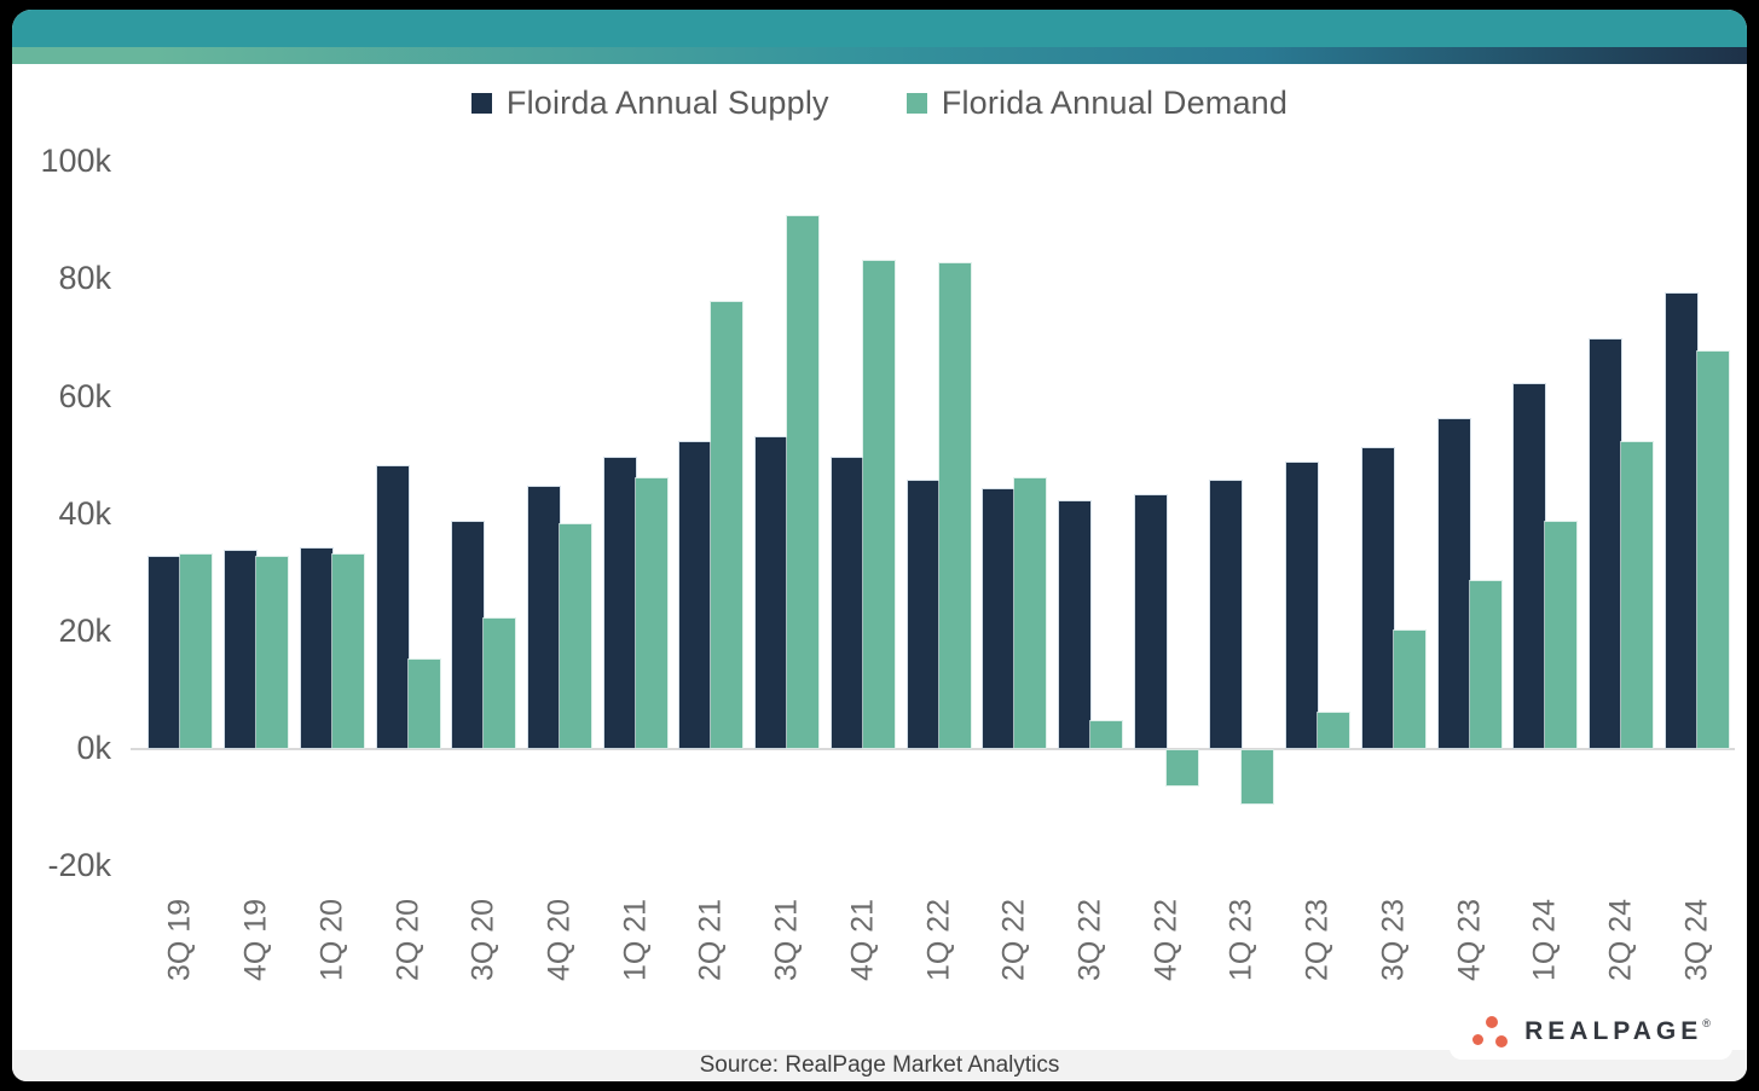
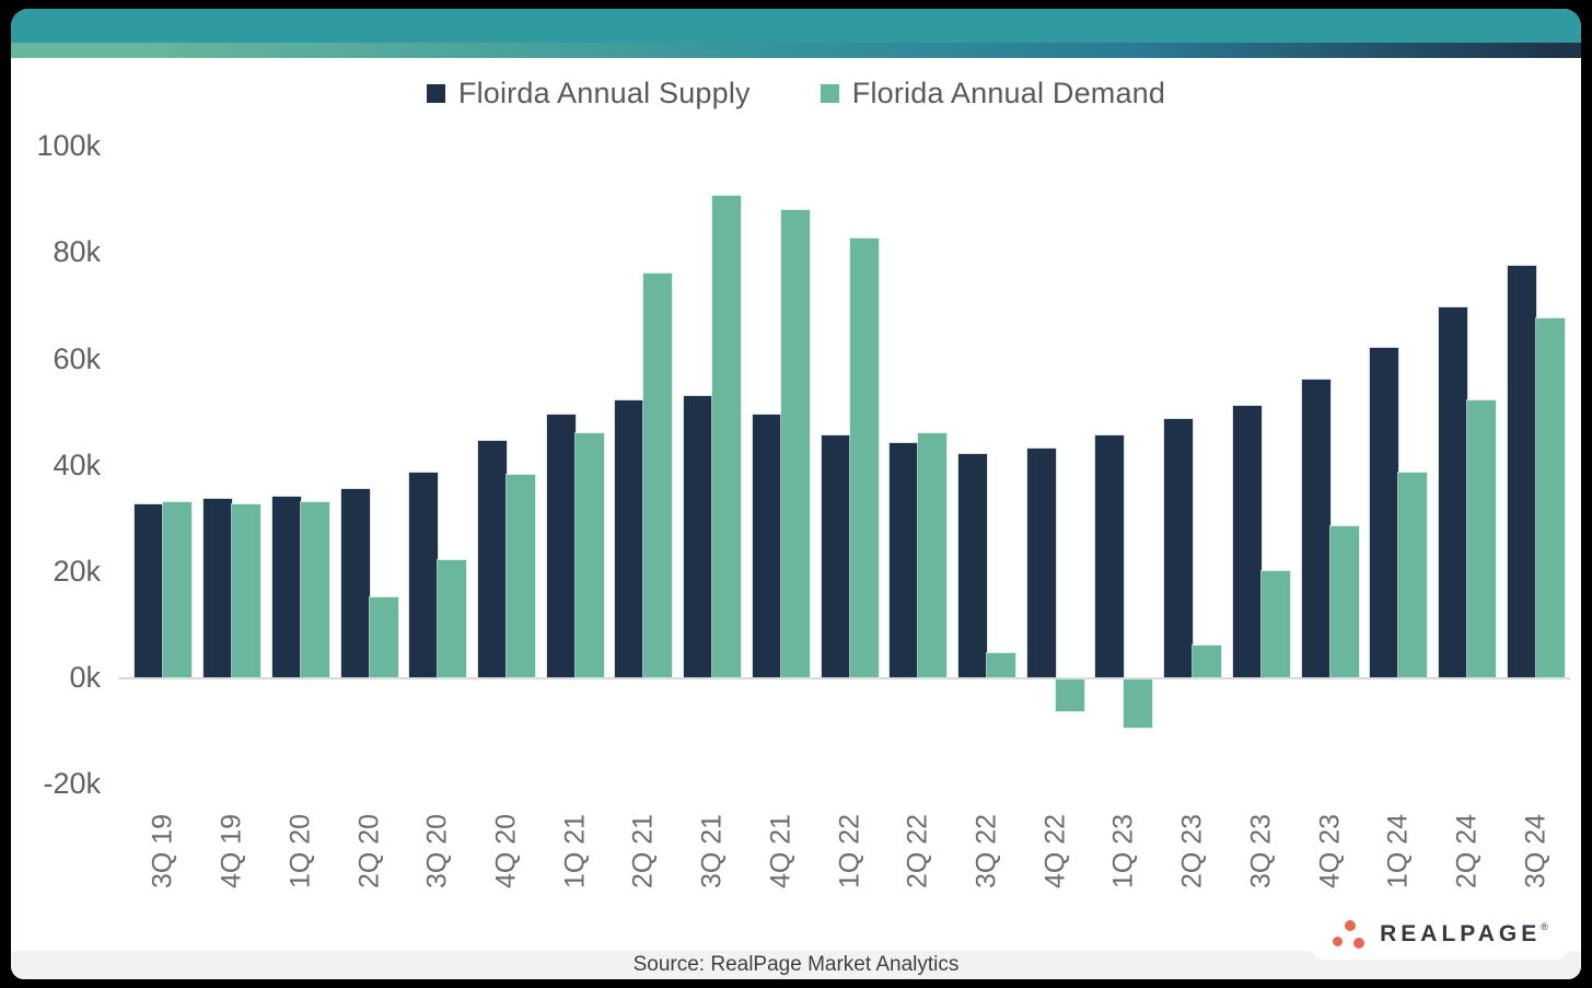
Floirda Annual Supply/2Q 20: 48k -> 36k
Florida Annual Demand/4Q 21: 83k -> 88k
